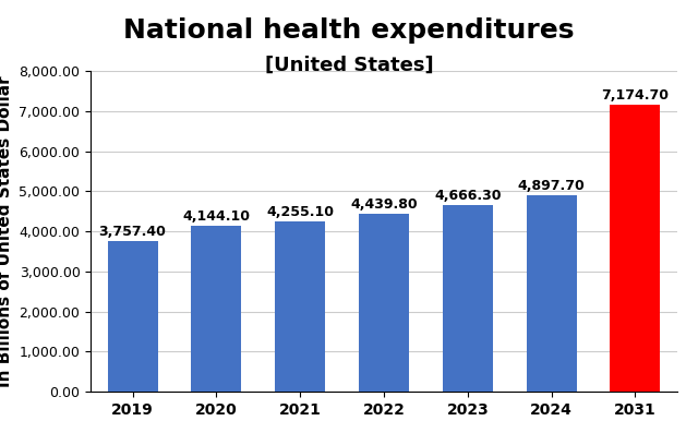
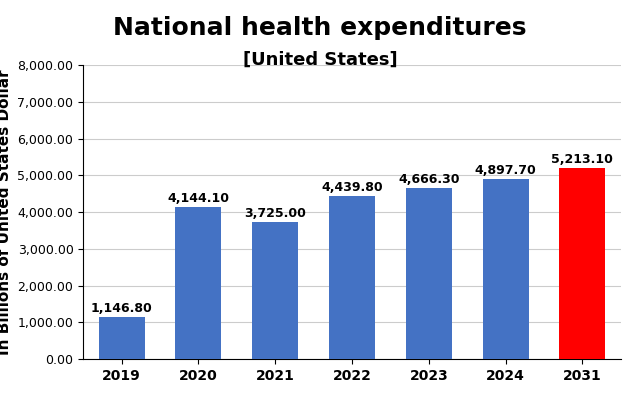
2019: 3,757.40 -> 1,146.80
2021: 4,255.10 -> 3,725.00
2031: 7,174.70 -> 5,213.10
